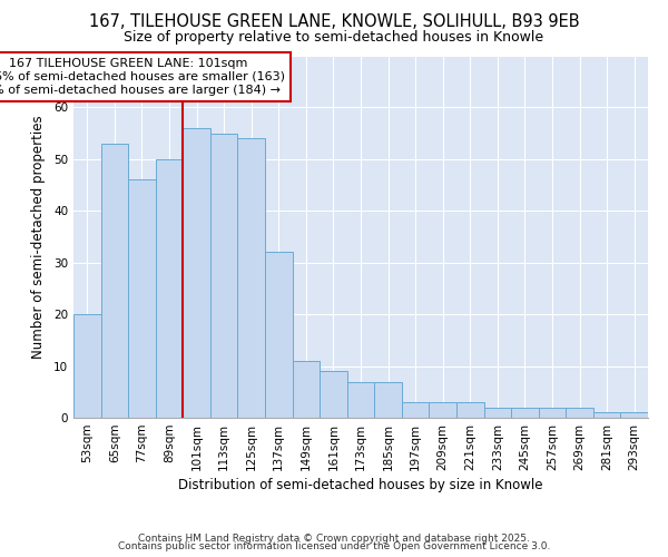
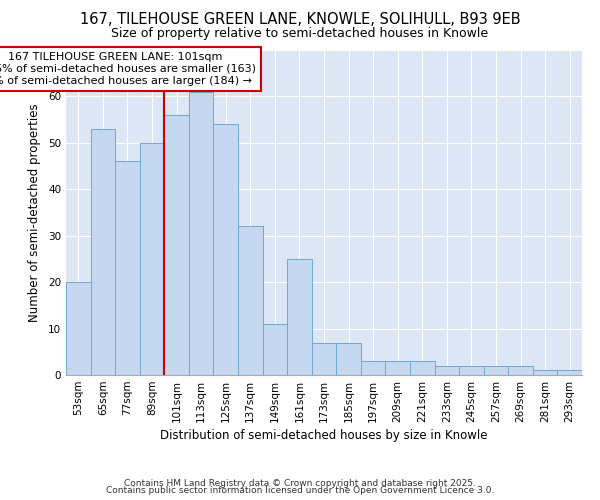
113sqm: 55 -> 61
161sqm: 9 -> 25
